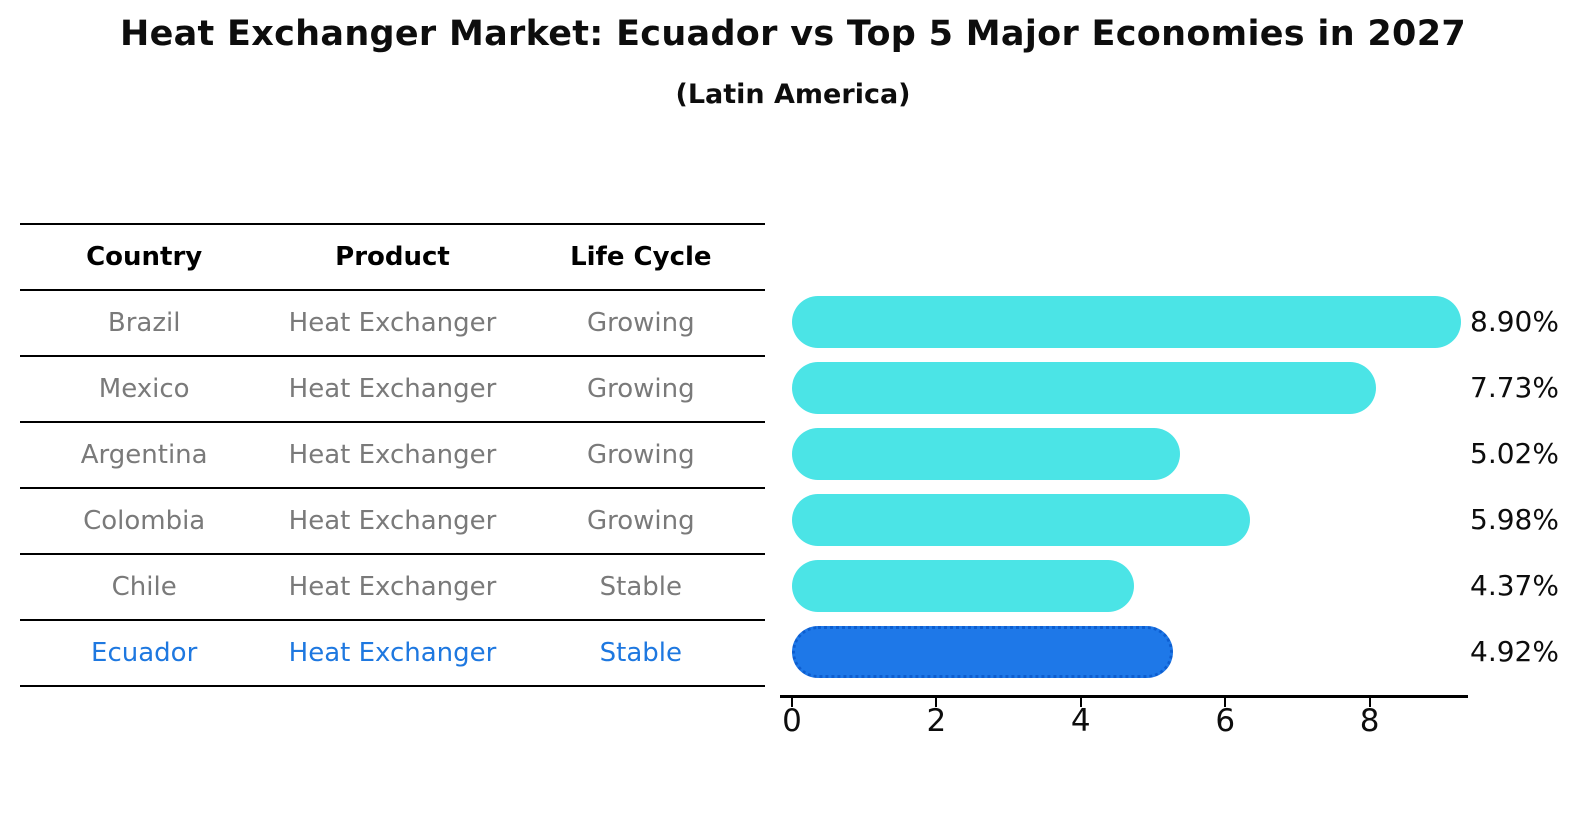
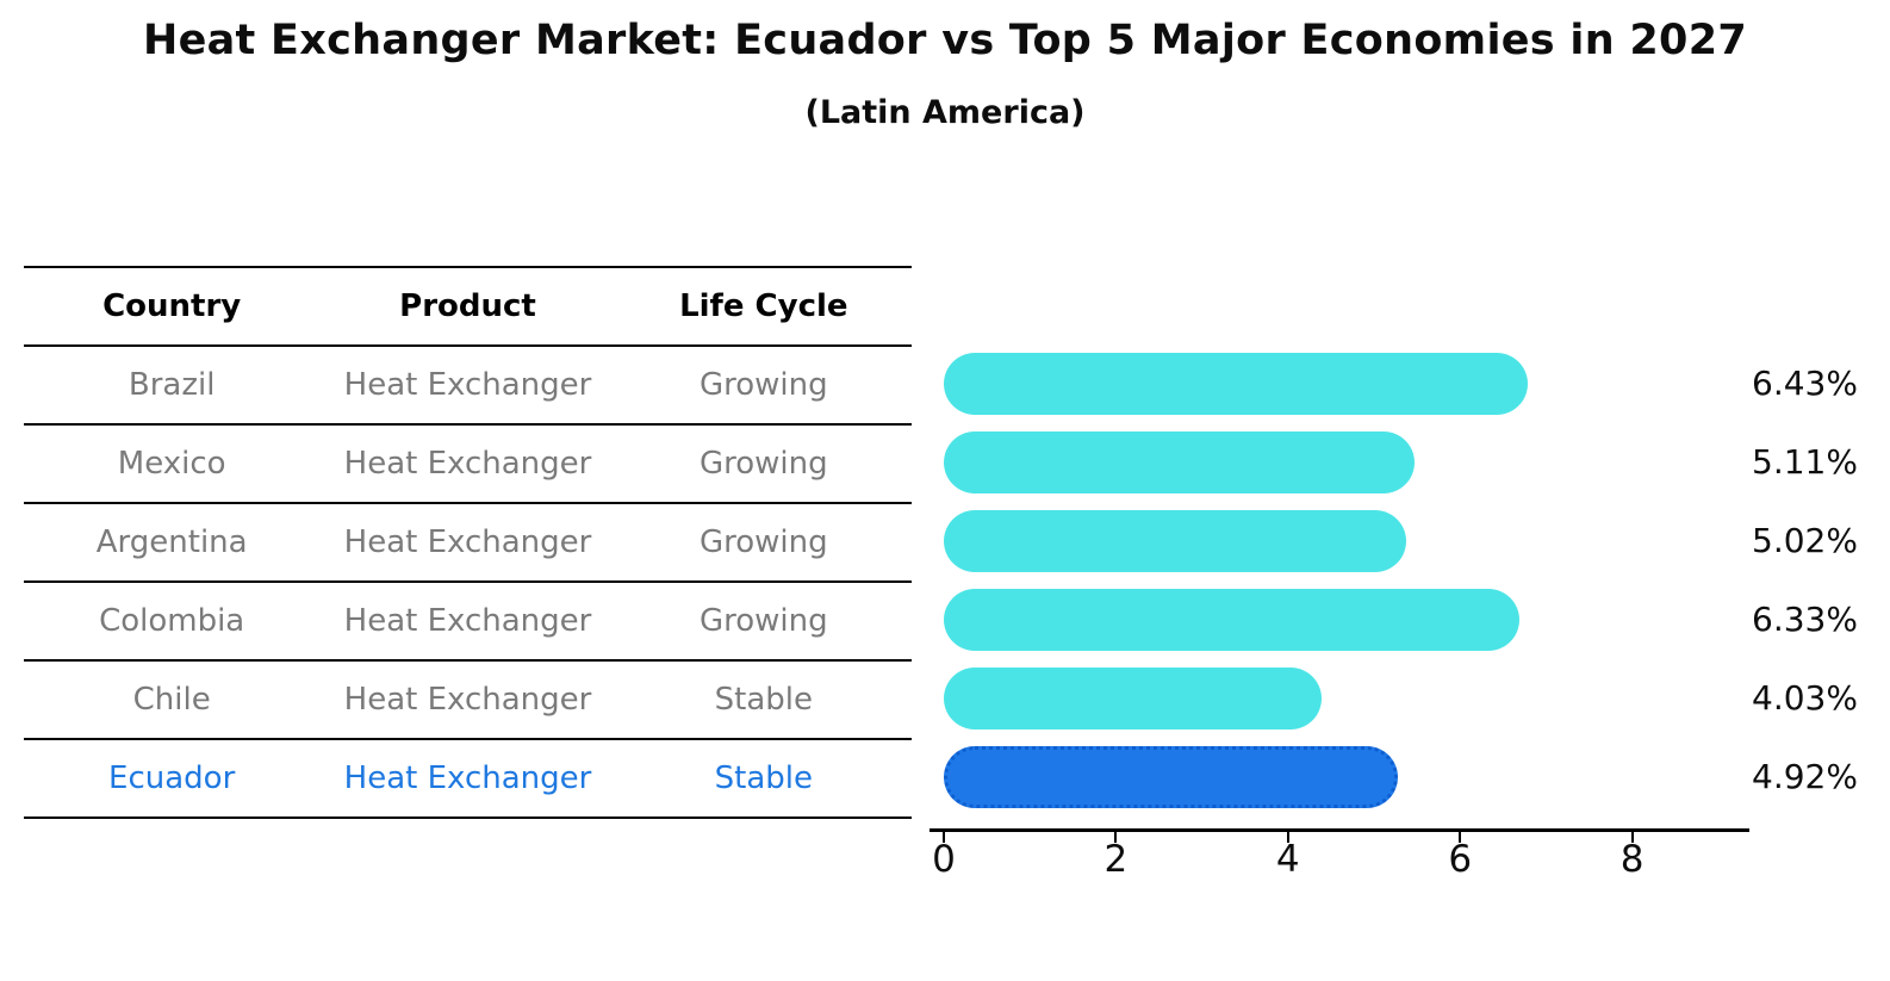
Brazil: 8.90% -> 6.43%
Mexico: 7.73% -> 5.11%
Colombia: 5.98% -> 6.33%
Chile: 4.37% -> 4.03%
